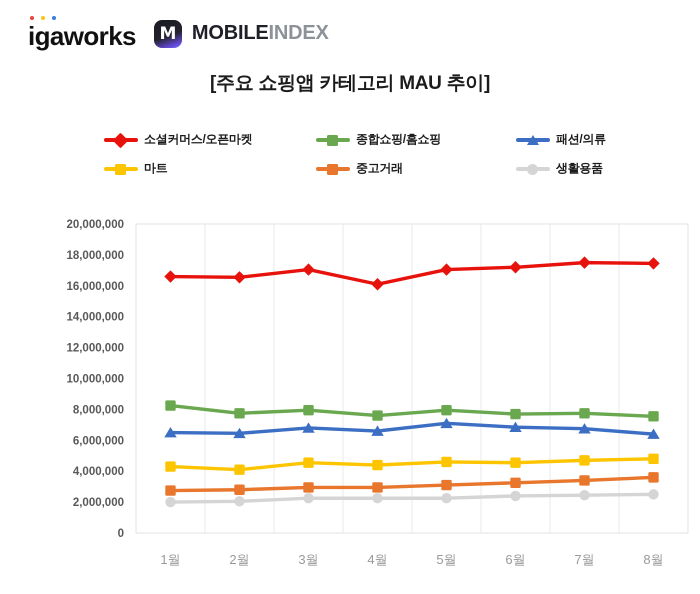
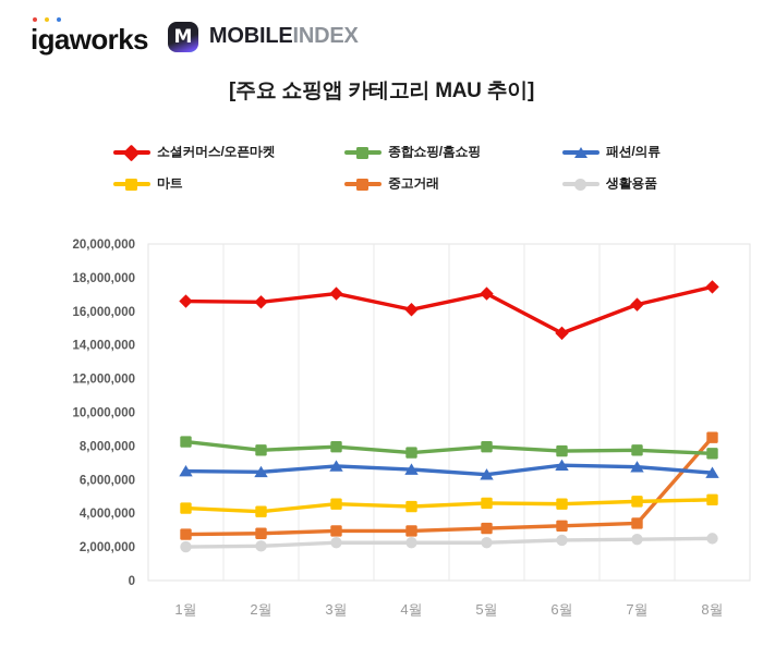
패션/의류/5월: 7100000 -> 6300000
소셜커머스/오픈마켓/6월: 17200000 -> 14700000
소셜커머스/오픈마켓/7월: 17500000 -> 16400000
중고거래/8월: 3600000 -> 8500000
